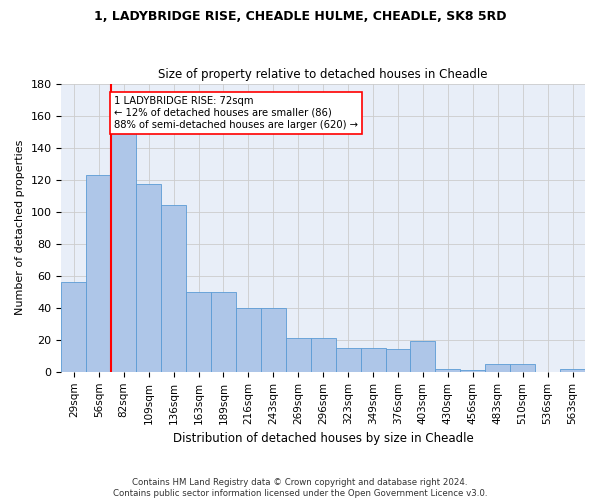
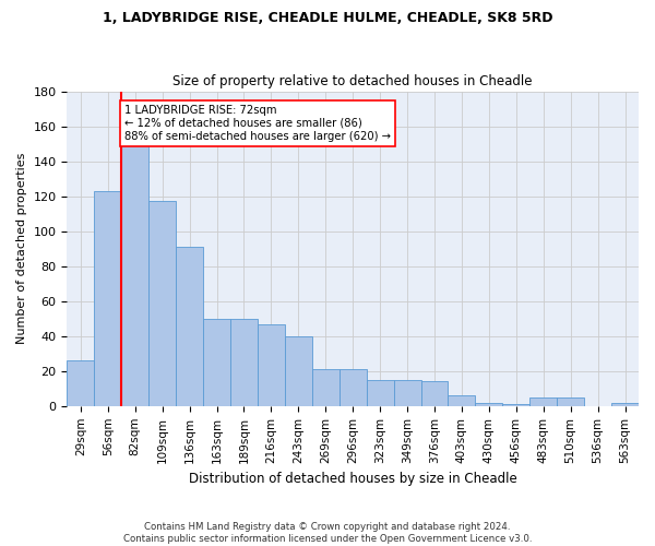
29sqm: 56 -> 26
136sqm: 104 -> 91
216sqm: 40 -> 47
403sqm: 19 -> 6
